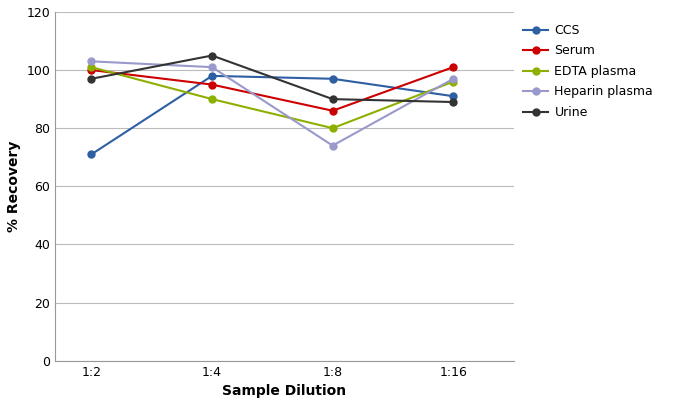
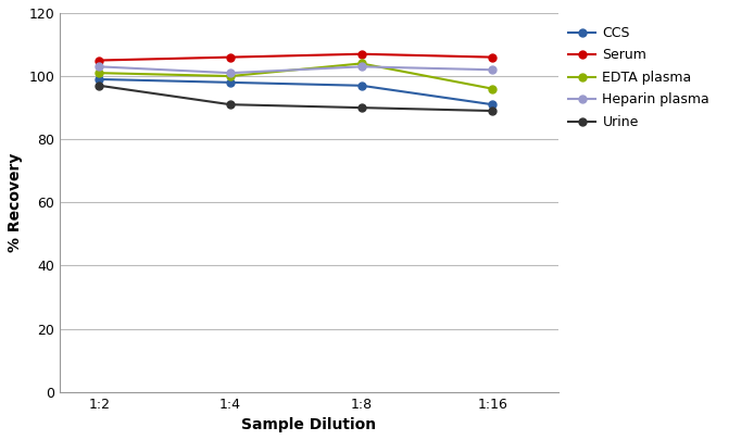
CCS/1:2: 71 -> 99
Serum/1:2: 100 -> 105
Serum/1:4: 95 -> 106
EDTA plasma/1:4: 90 -> 100
Urine/1:4: 105 -> 91
Serum/1:8: 86 -> 107
EDTA plasma/1:8: 80 -> 104
Heparin plasma/1:8: 74 -> 103
Serum/1:16: 101 -> 106
Heparin plasma/1:16: 97 -> 102
